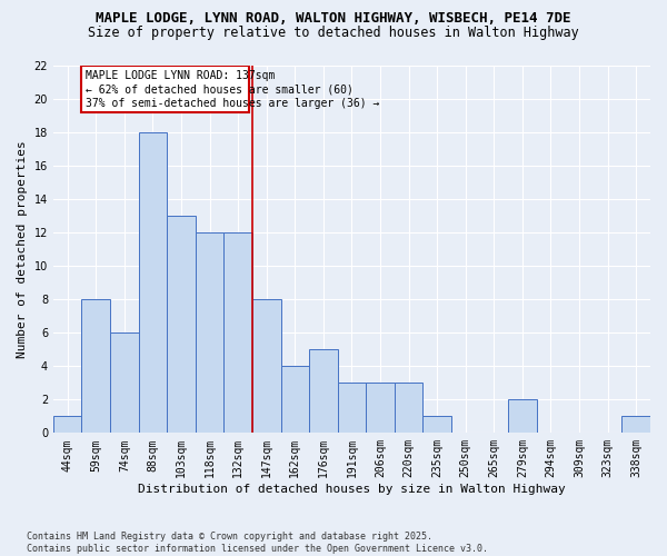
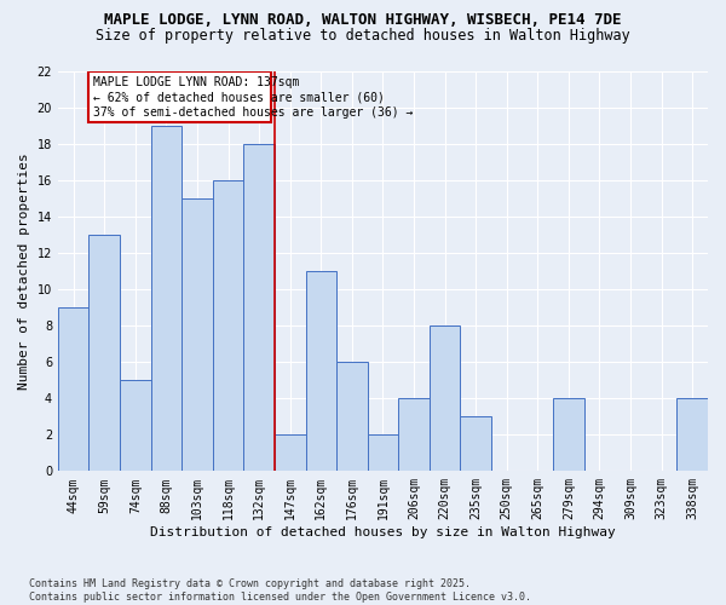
44sqm: 1 -> 9
59sqm: 8 -> 13
74sqm: 6 -> 5
88sqm: 18 -> 19
103sqm: 13 -> 15
118sqm: 12 -> 16
132sqm: 12 -> 18
147sqm: 8 -> 2
162sqm: 4 -> 11
176sqm: 5 -> 6
191sqm: 3 -> 2
206sqm: 3 -> 4
220sqm: 3 -> 8
235sqm: 1 -> 3
279sqm: 2 -> 4
338sqm: 1 -> 4
